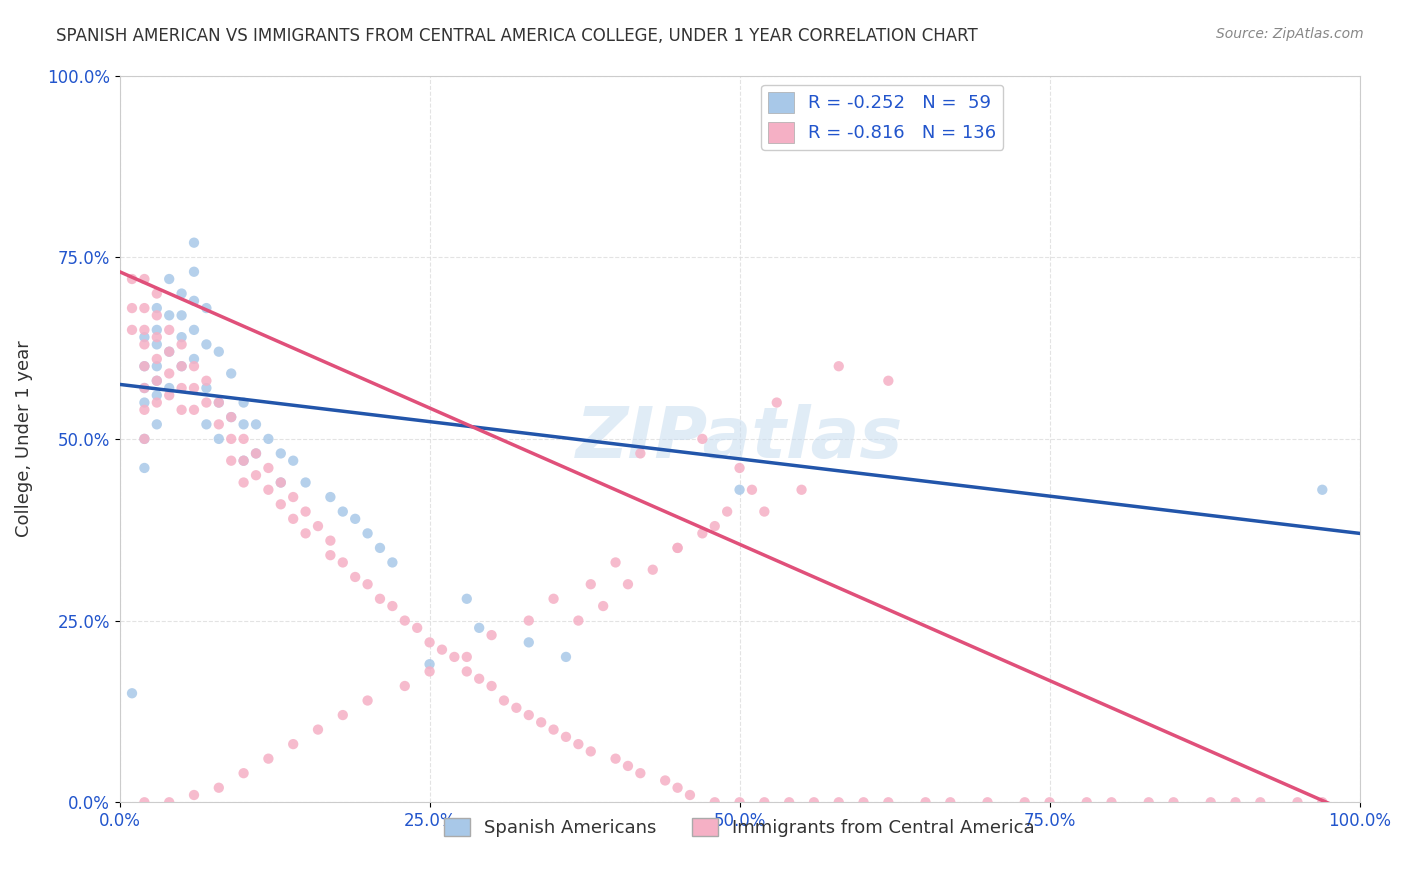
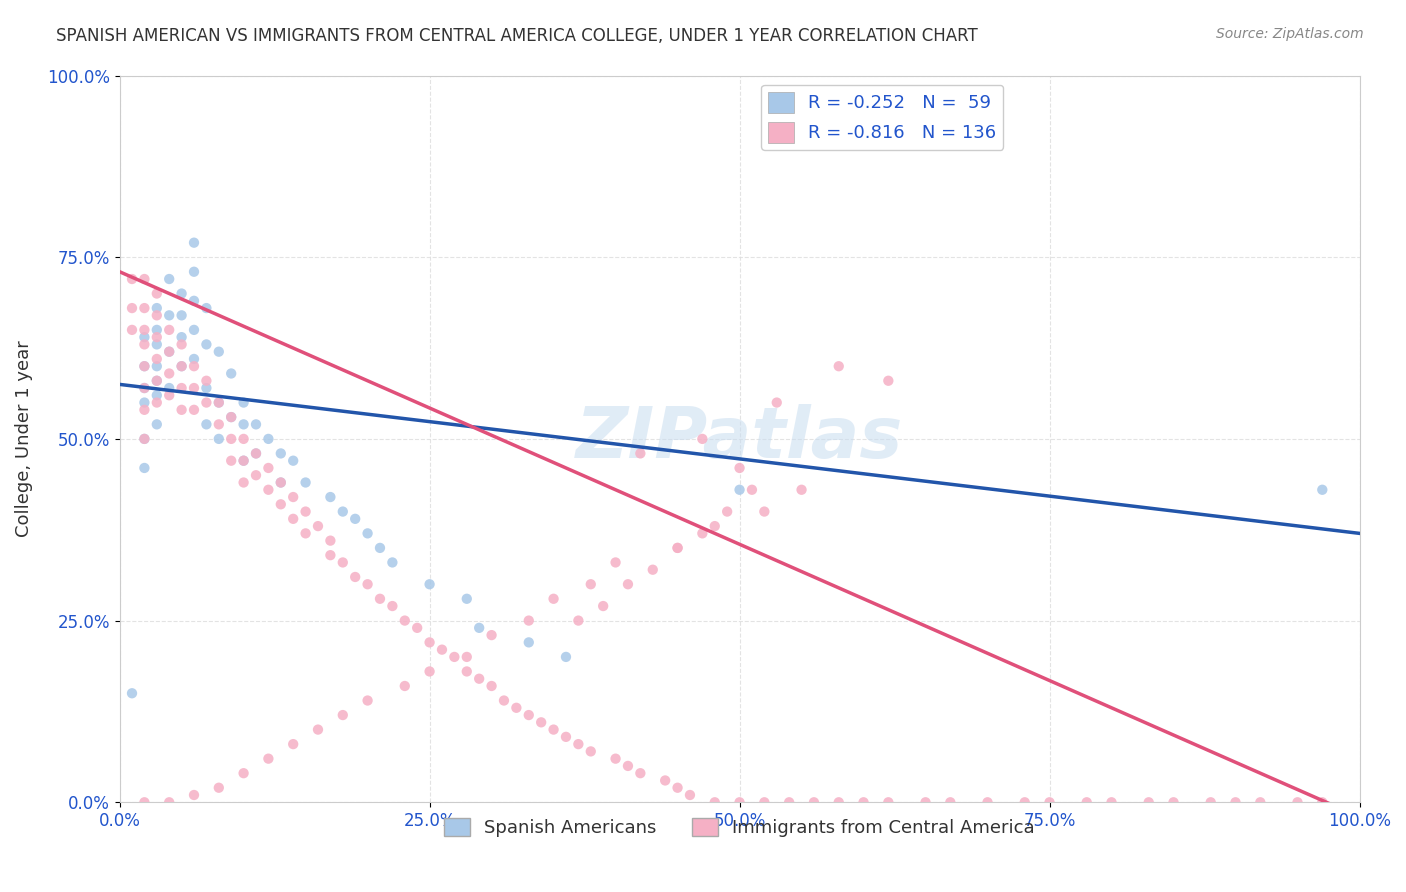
Spanish Americans/25.0%: 19% -> 30%
